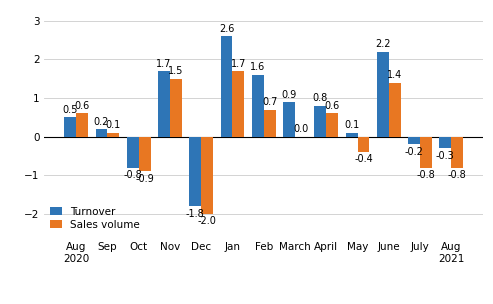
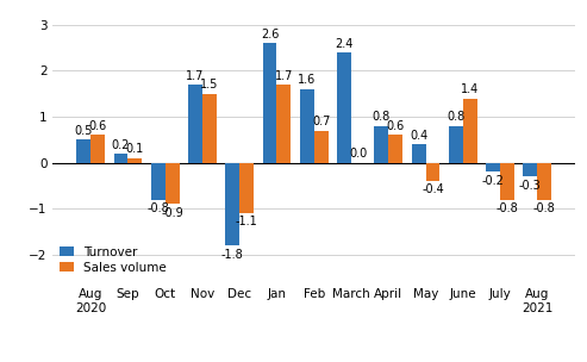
Sales volume/Dec: -2.0 -> -1.1
Turnover/March: 0.9 -> 2.4
Turnover/May: 0.1 -> 0.4
Turnover/June: 2.2 -> 0.8
